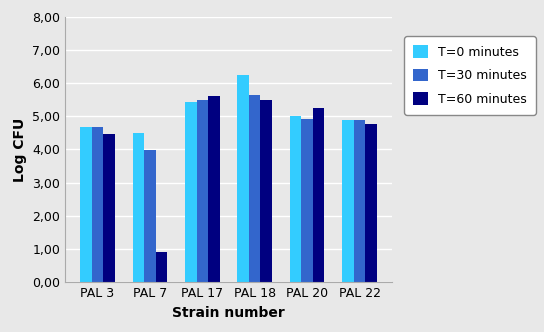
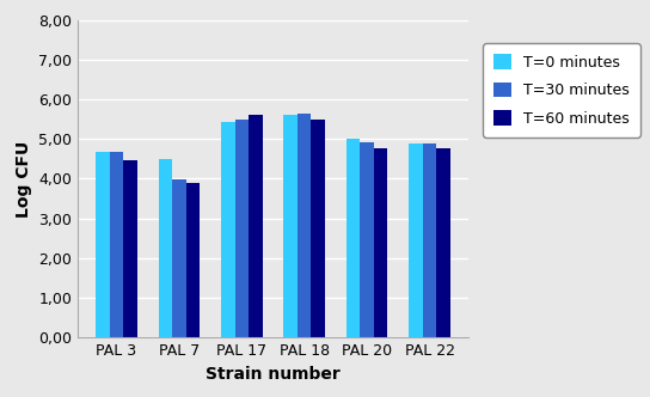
T=60 minutes/PAL 7: 0,90 -> 3,88
T=0 minutes/PAL 18: 6,25 -> 5,60
T=60 minutes/PAL 20: 5,25 -> 4,78
